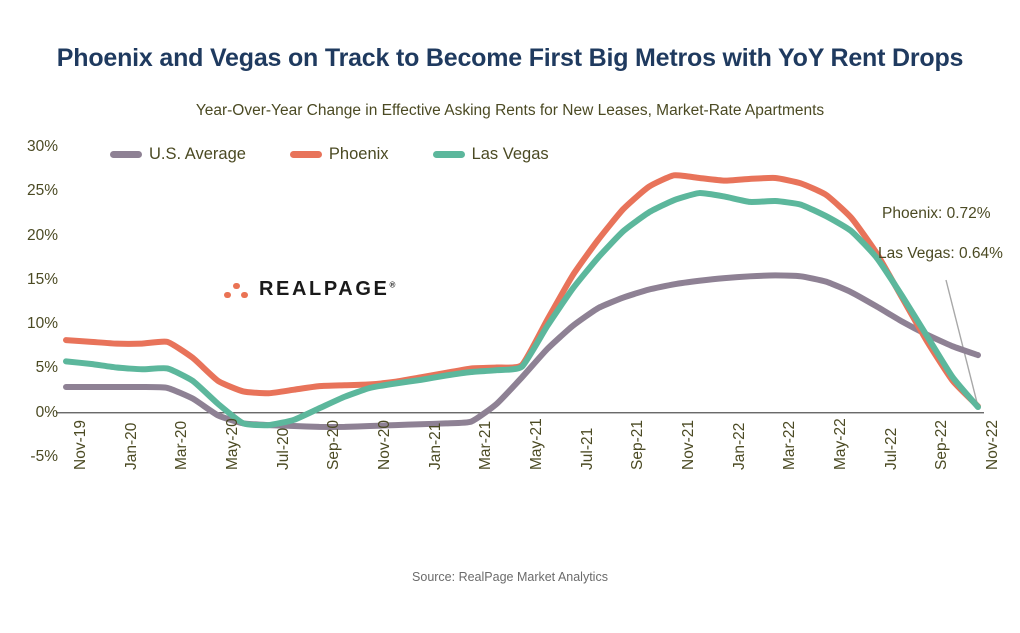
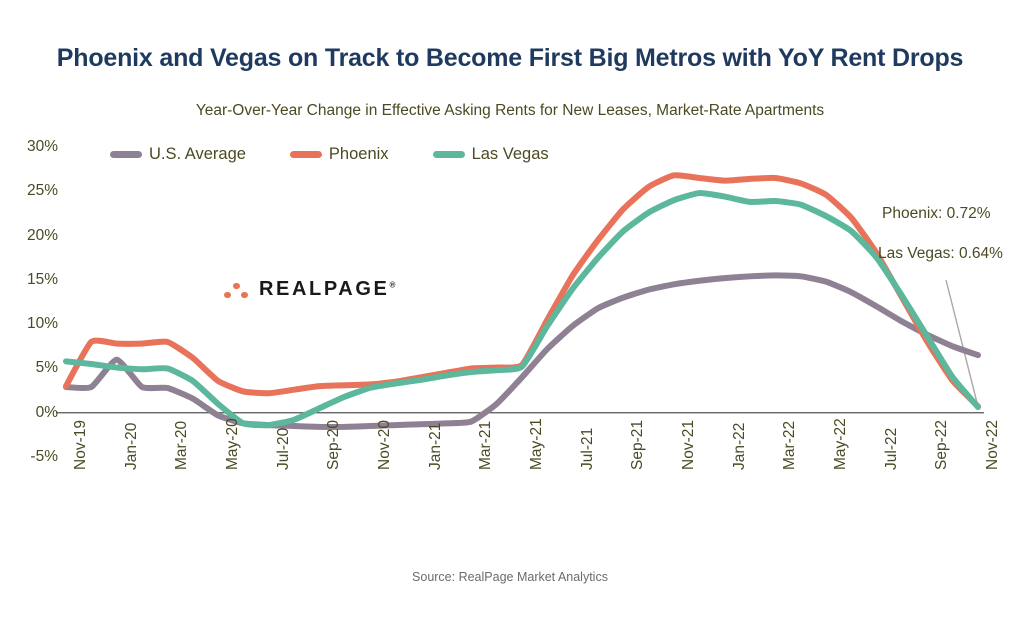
Phoenix/Nov-19: 8% -> 3%
U.S. Average/Jan-20: 3% -> 6%
